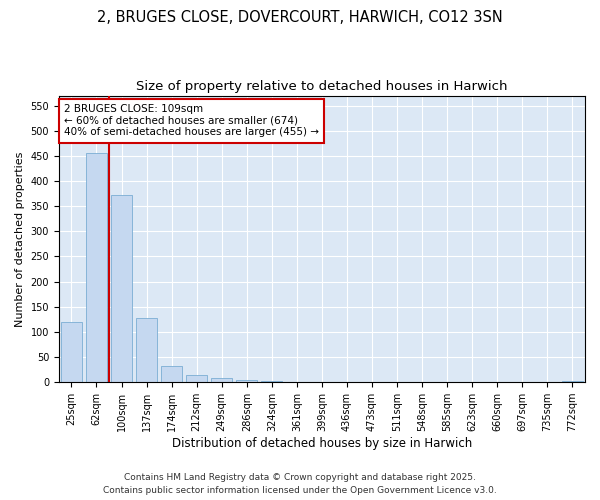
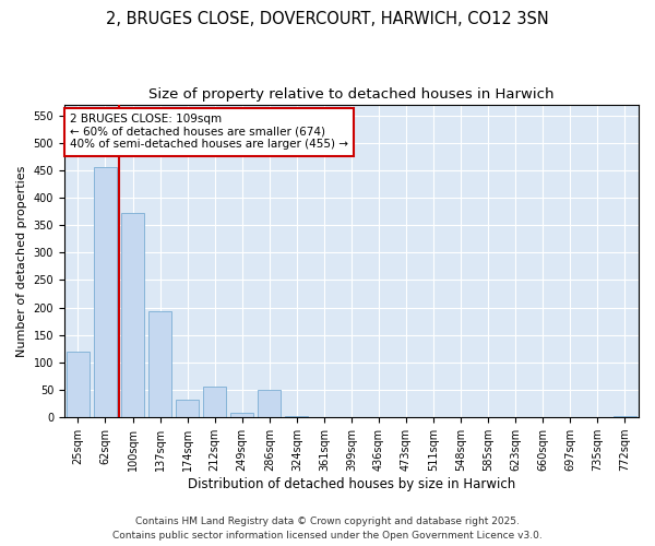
137sqm: 128 -> 194
212sqm: 15 -> 56
286sqm: 4 -> 50
